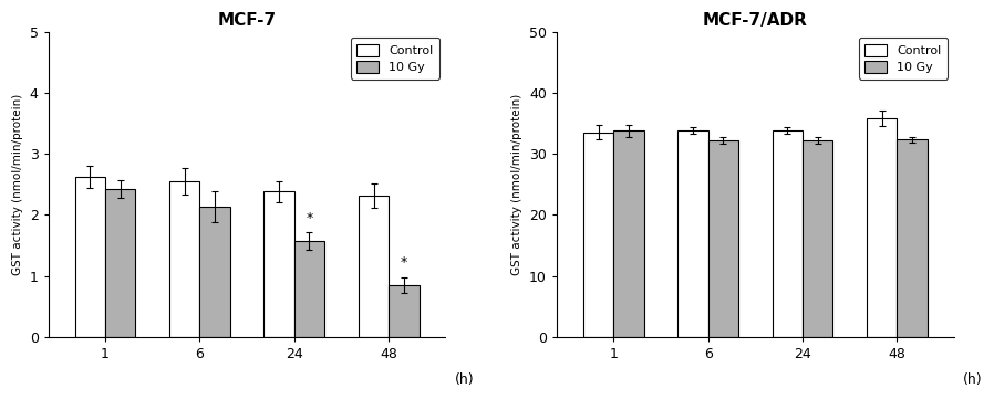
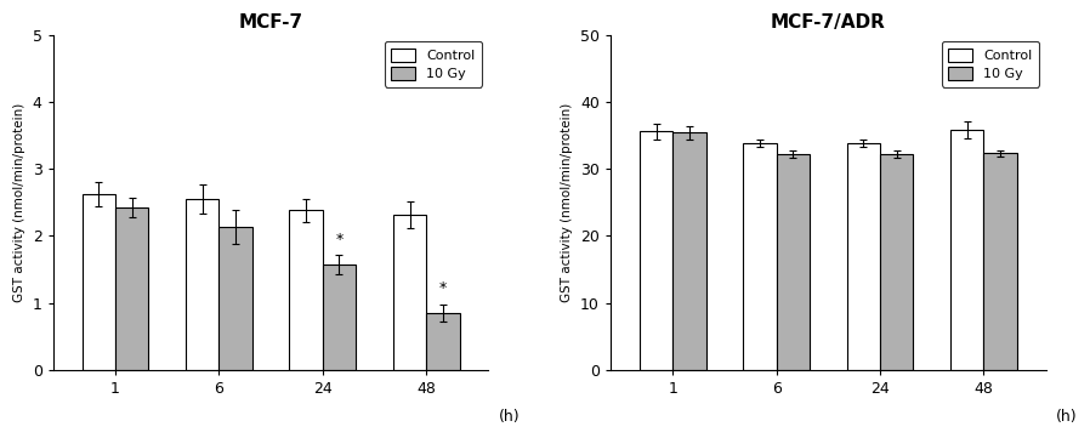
MCF-7/ADR/Control/1: 33.5 -> 35.6
MCF-7/ADR/10 Gy/1: 33.8 -> 35.4
